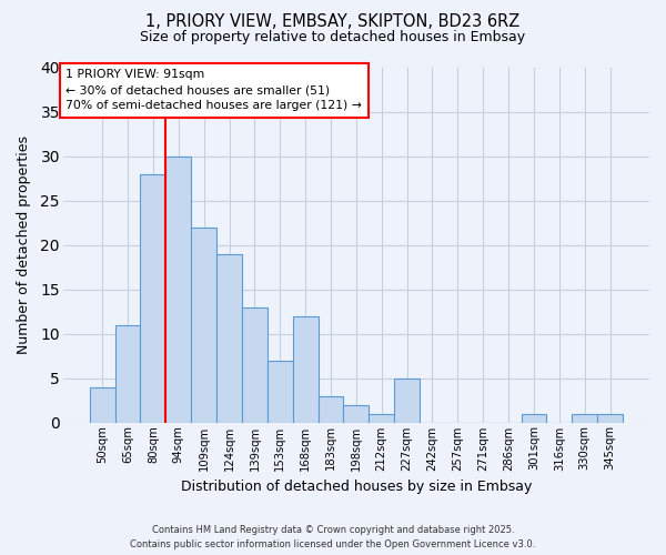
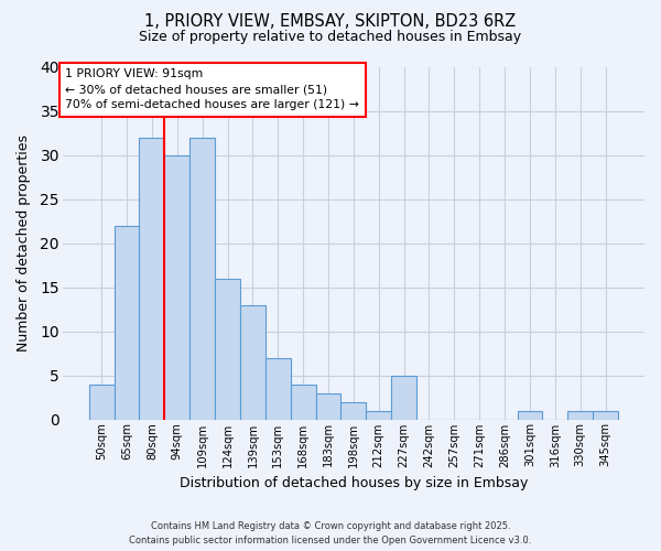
65sqm: 11 -> 22
80sqm: 28 -> 32
109sqm: 22 -> 32
124sqm: 19 -> 16
168sqm: 12 -> 4
